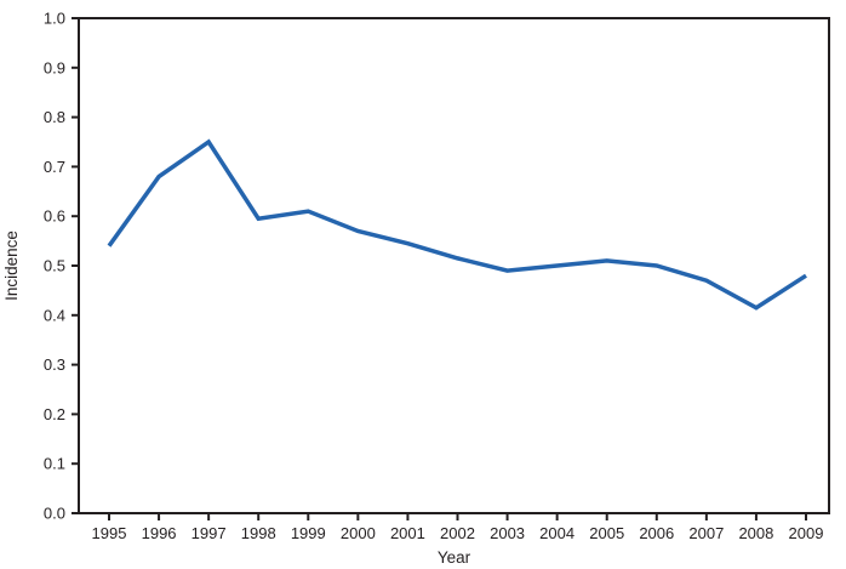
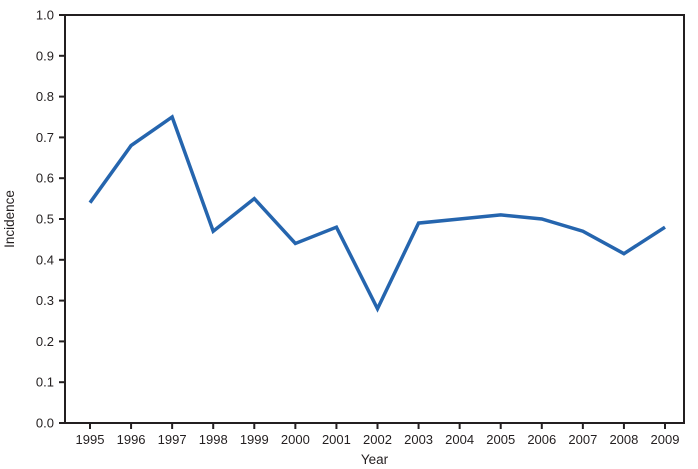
1998: 0.59 -> 0.47
1999: 0.61 -> 0.55
2000: 0.57 -> 0.44
2001: 0.55 -> 0.48
2002: 0.52 -> 0.28
